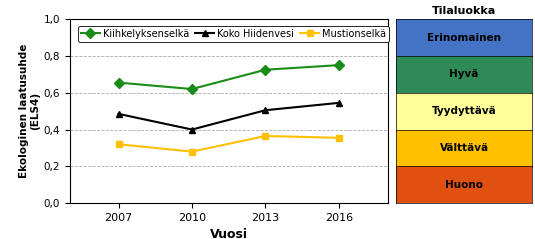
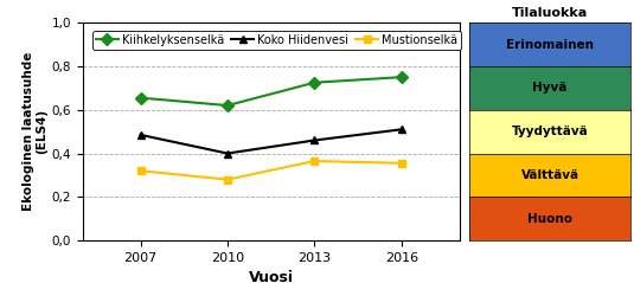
Koko Hiidenvesi/2013: 0,51 -> 0,46
Koko Hiidenvesi/2016: 0,55 -> 0,51
